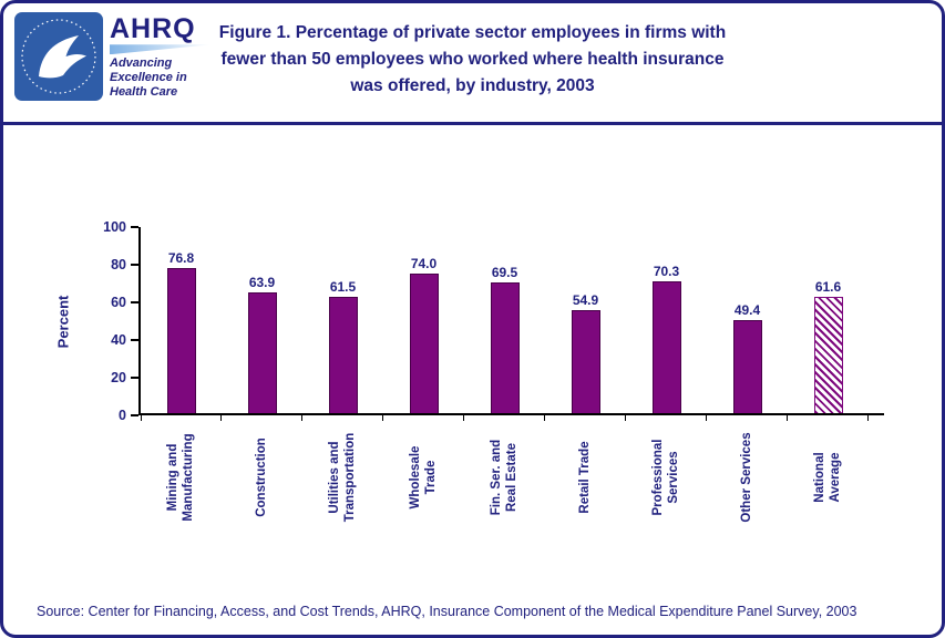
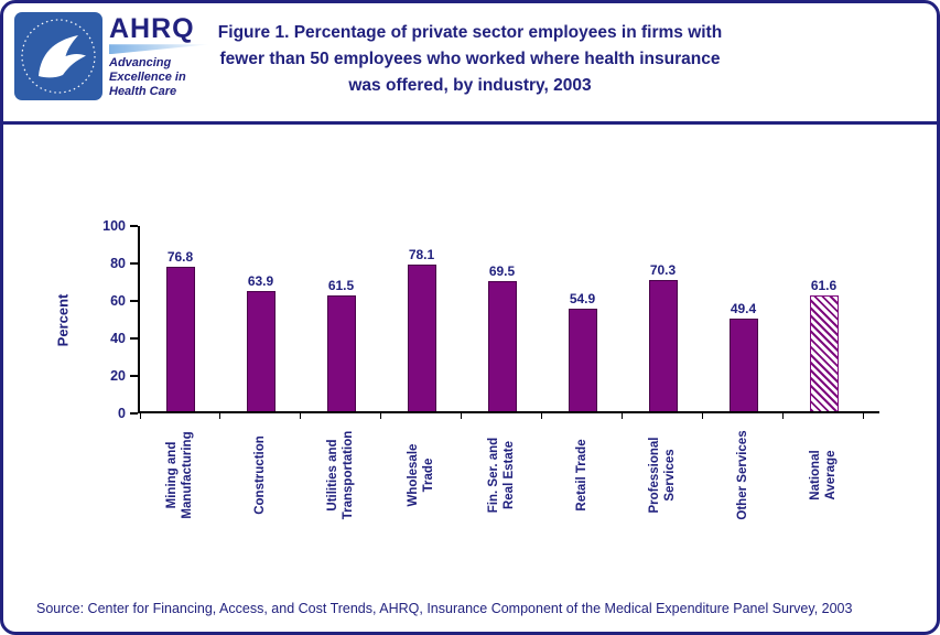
Wholesale Trade: 74.0 -> 78.1
